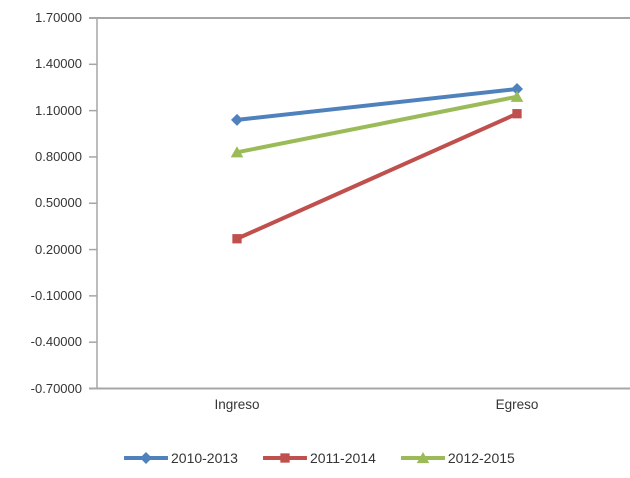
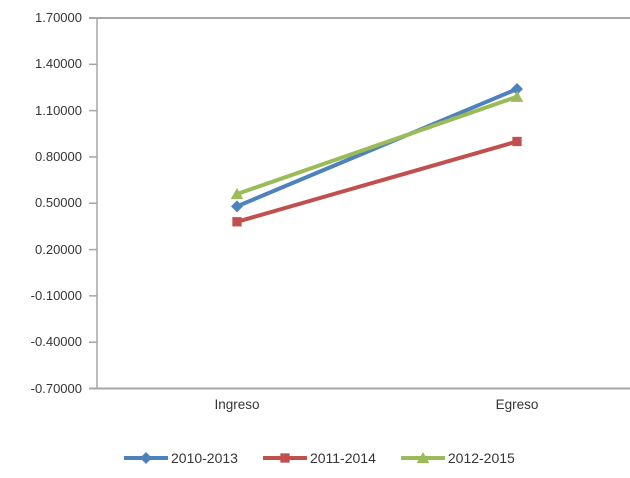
2010-2013/Ingreso: 1.04 -> 0.48
2011-2014/Ingreso: 0.27 -> 0.38
2012-2015/Ingreso: 0.83 -> 0.56
2011-2014/Egreso: 1.08 -> 0.90
